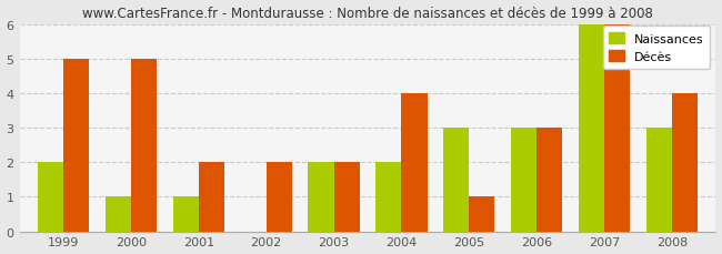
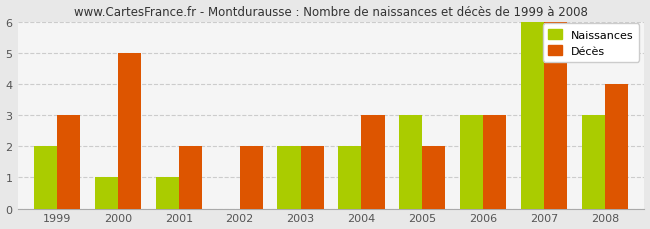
Décès/1999: 5 -> 3
Décès/2004: 4 -> 3
Décès/2005: 1 -> 2
